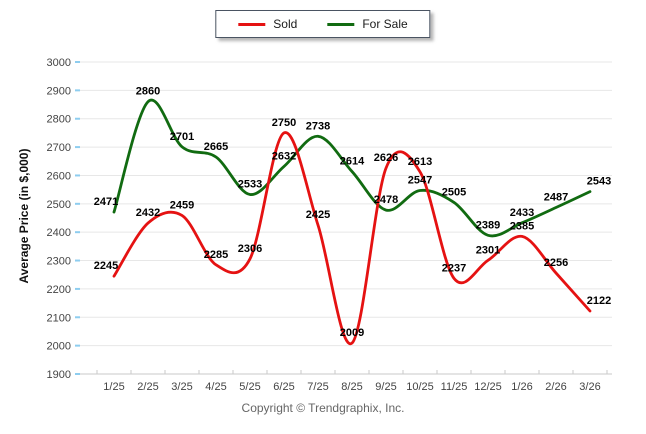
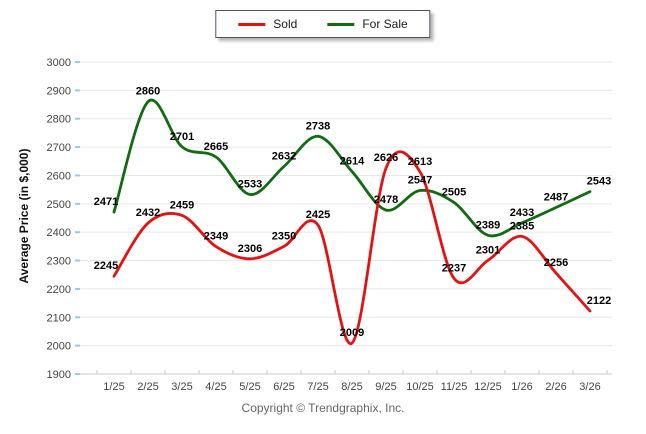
Sold/4/25: 2285 -> 2349
Sold/6/25: 2750 -> 2350
